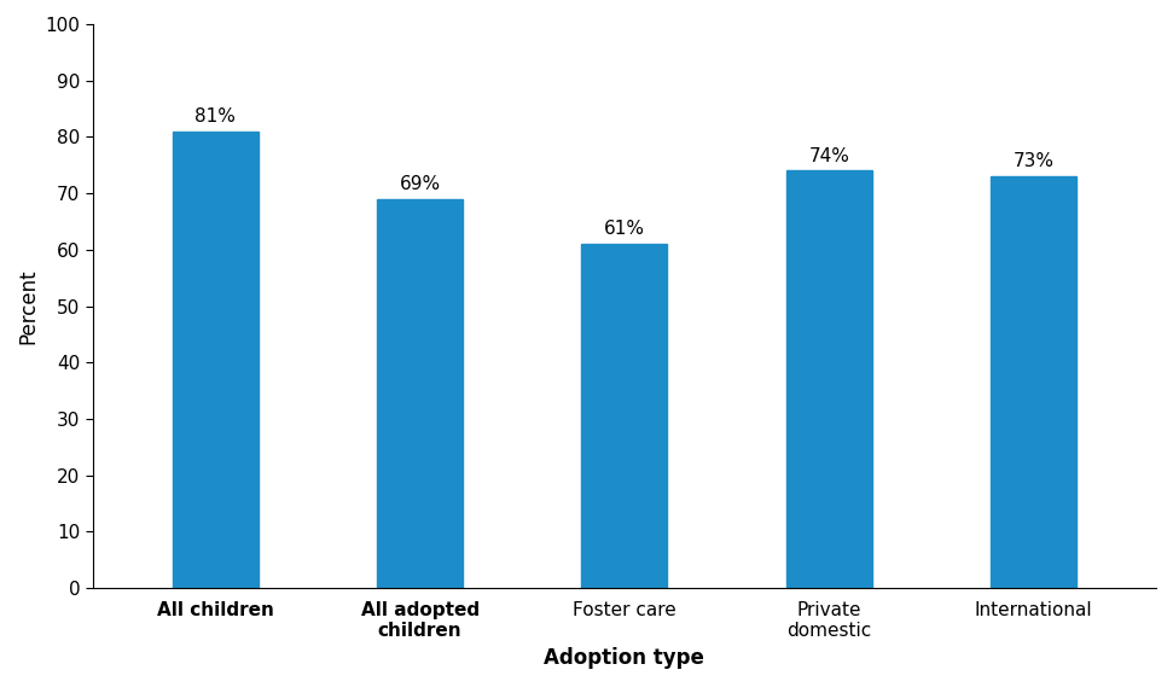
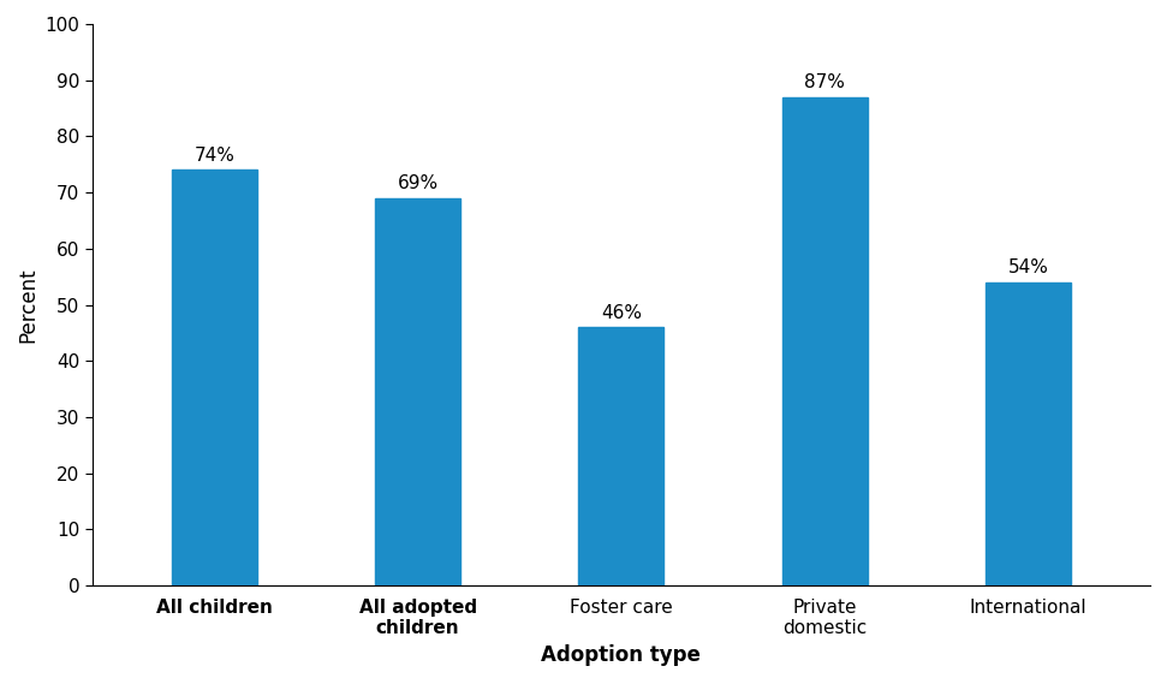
All children: 81% -> 74%
Foster care: 61% -> 46%
Private domestic: 74% -> 87%
International: 73% -> 54%
